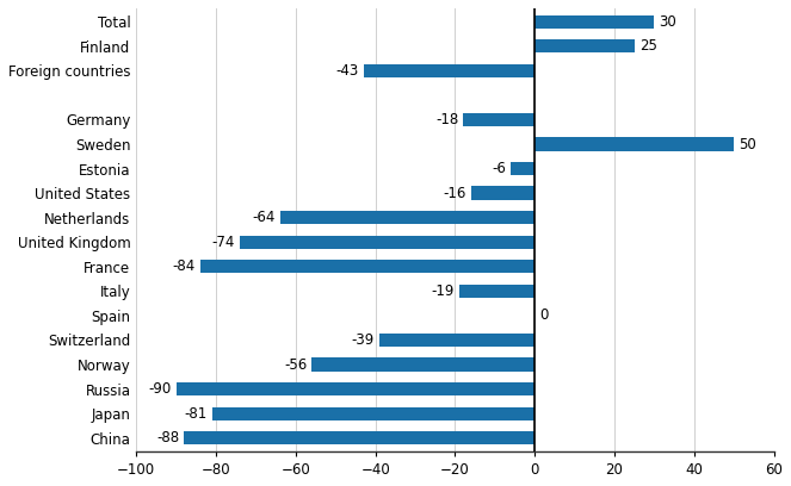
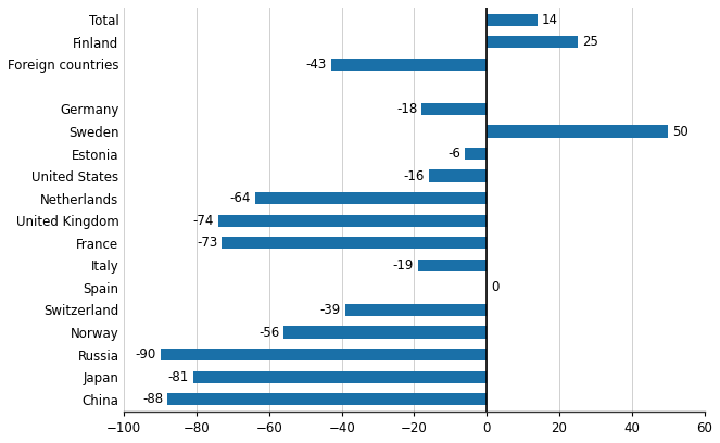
Total: 30 -> 14
France: -84 -> -73
